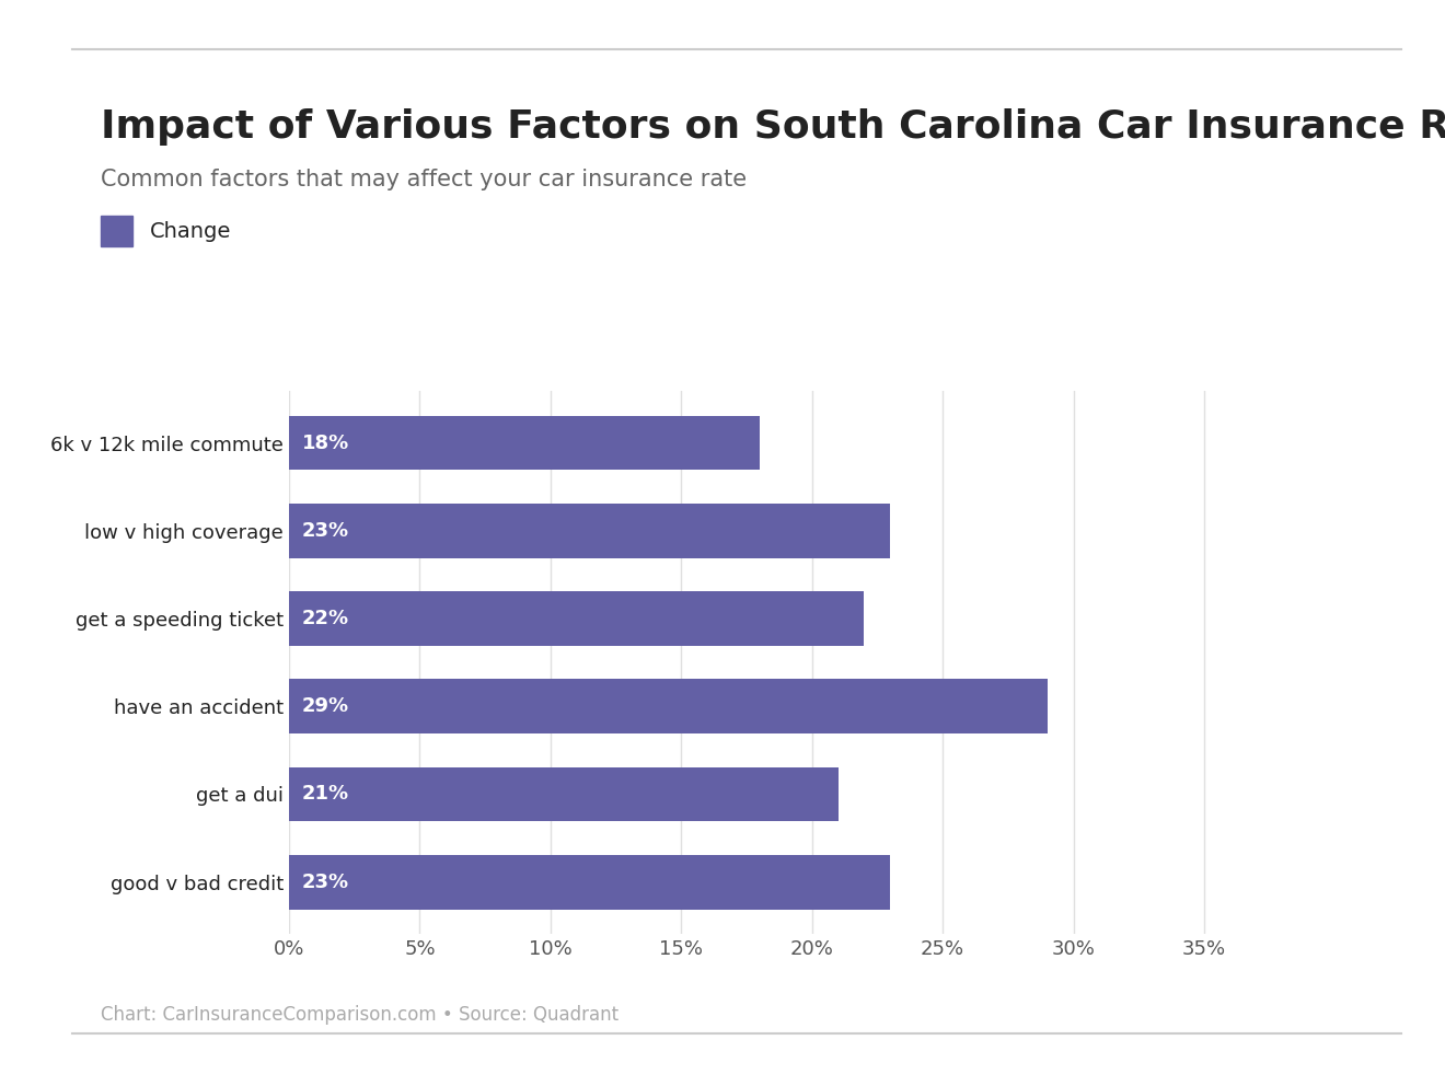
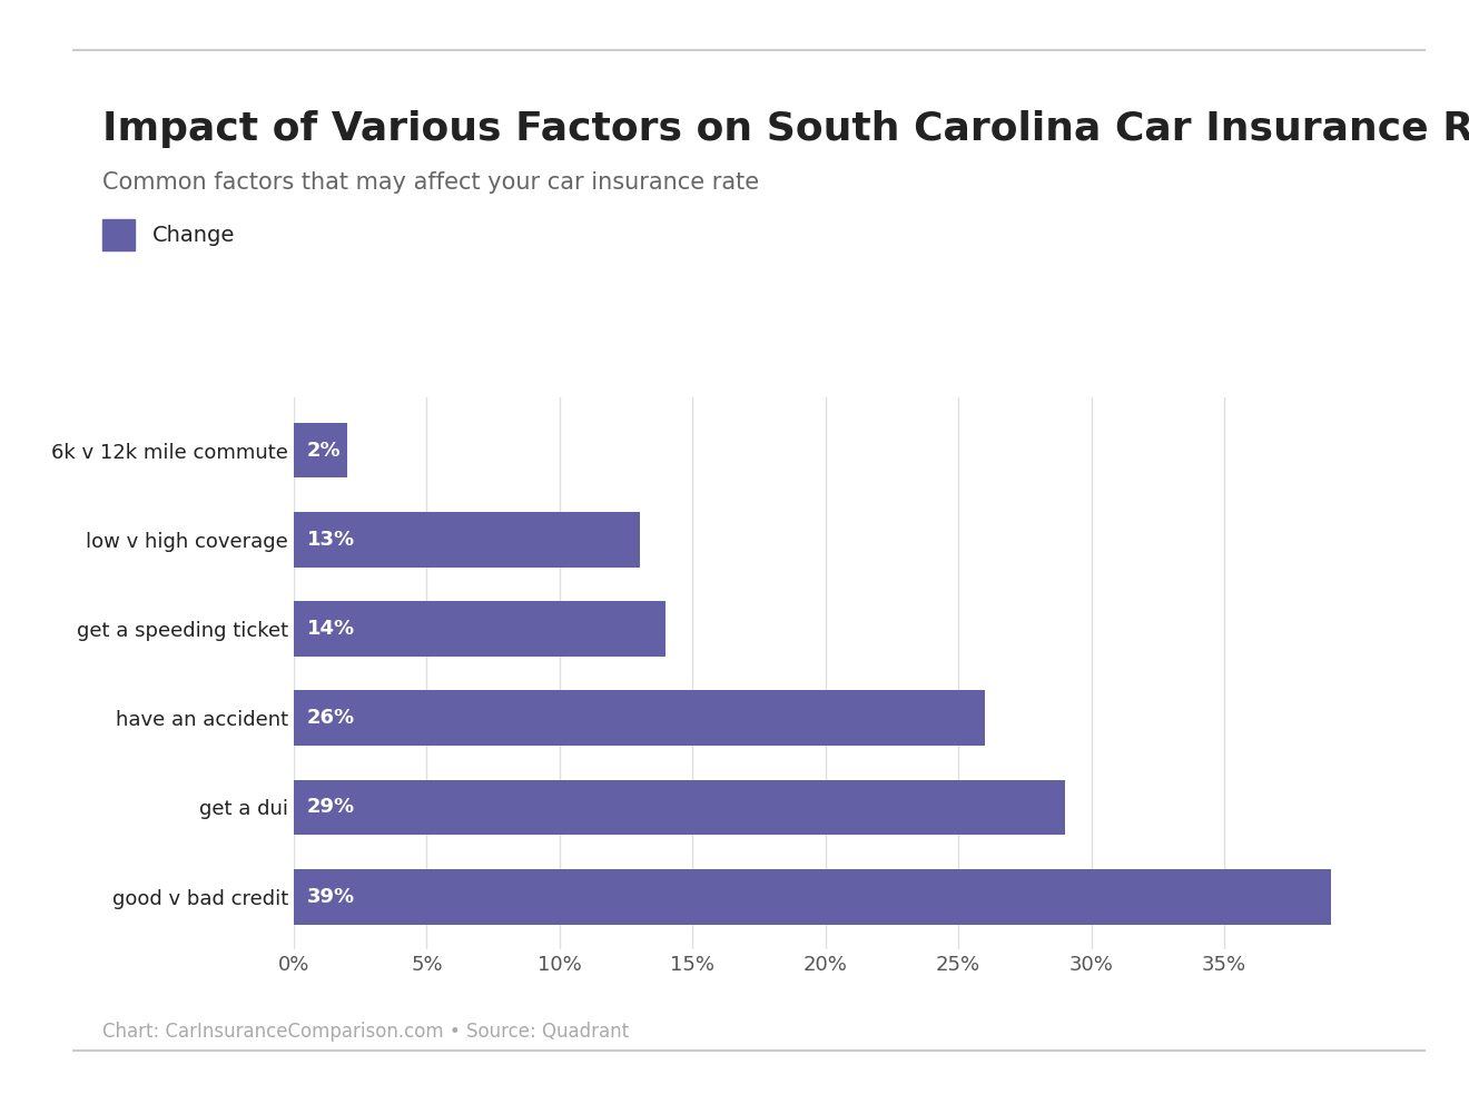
6k v 12k mile commute: 18% -> 2%
low v high coverage: 23% -> 13%
get a speeding ticket: 22% -> 14%
have an accident: 29% -> 26%
get a dui: 21% -> 29%
good v bad credit: 23% -> 39%
